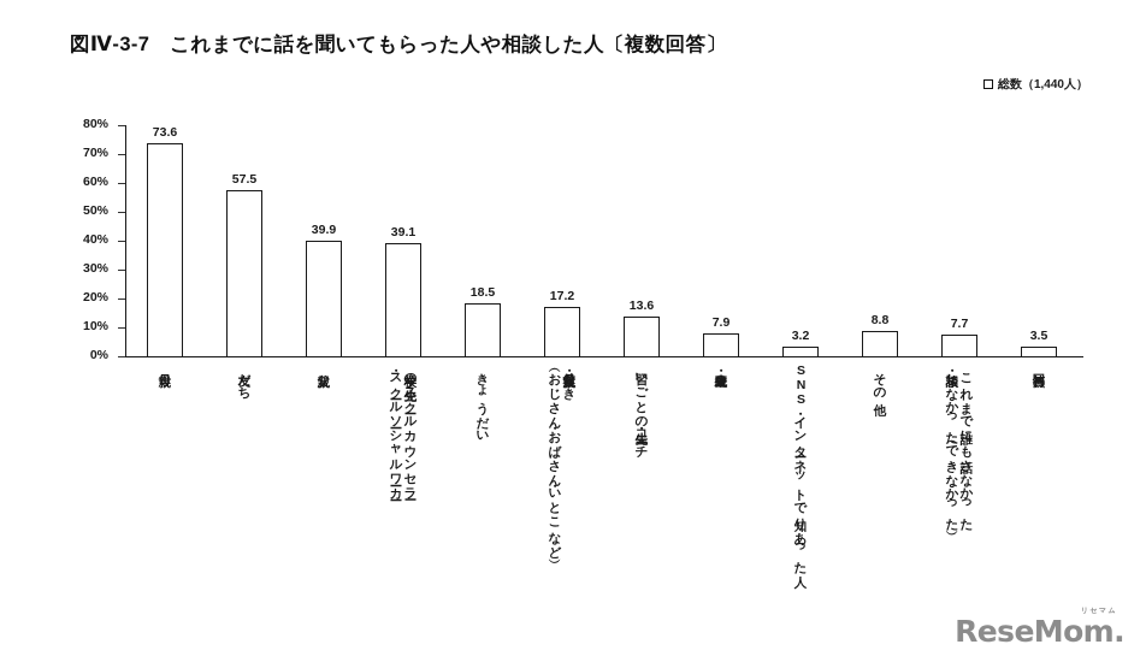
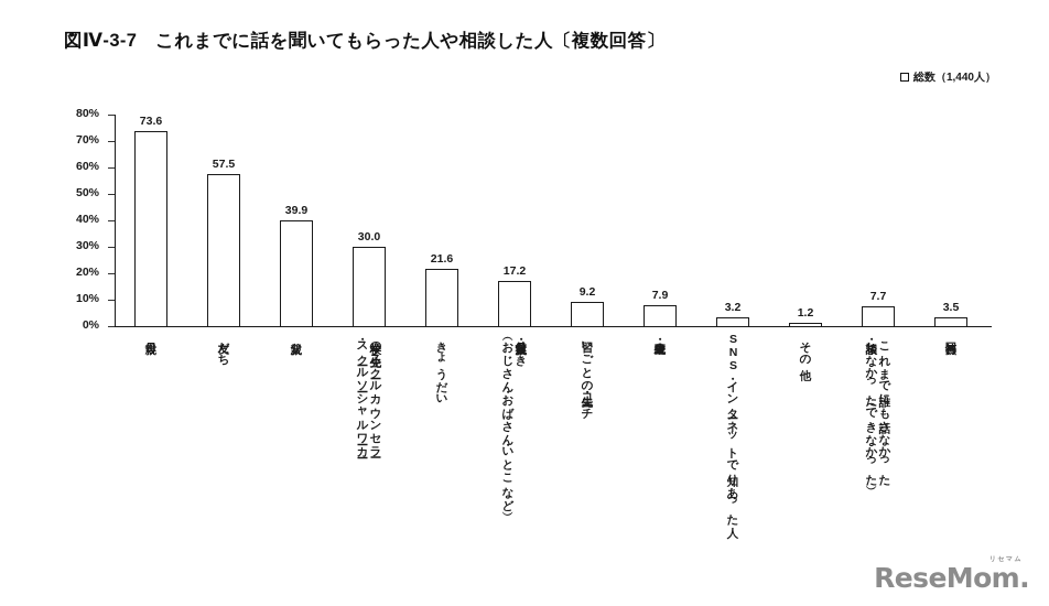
学校の先生・スクールカウンセラー・スクールソーシャルワーカー: 39.1 -> 30.0
きょうだい: 18.5 -> 21.6
習いごとの先生・コーチ: 13.6 -> 9.2
その他: 8.8 -> 1.2
